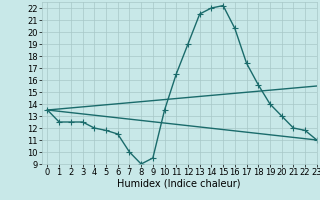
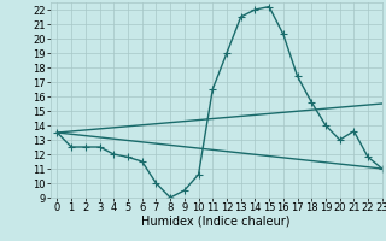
10: 13.5 -> 10.6
21: 12.0 -> 13.6
